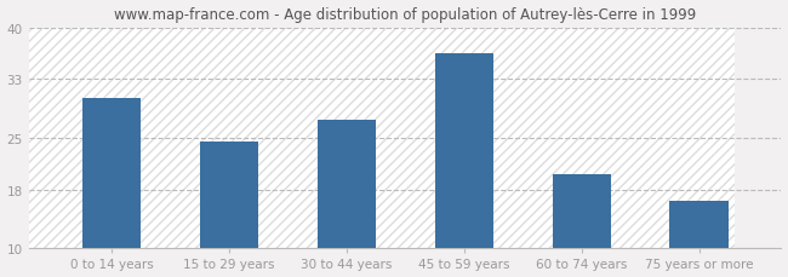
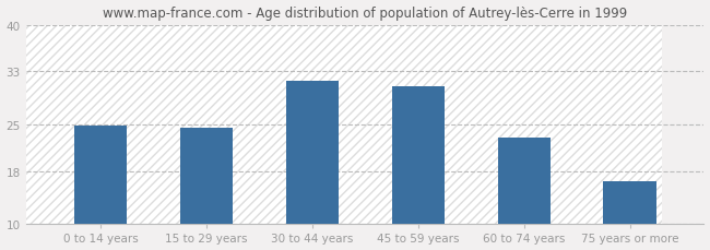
0 to 14 years: 30.5 -> 24.8
30 to 44 years: 27.5 -> 31.6
45 to 59 years: 36.5 -> 30.8
60 to 74 years: 20.0 -> 23.0
